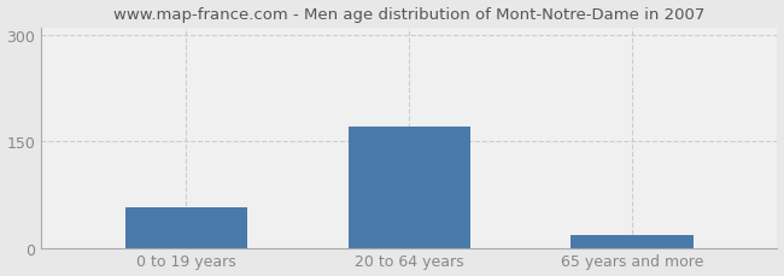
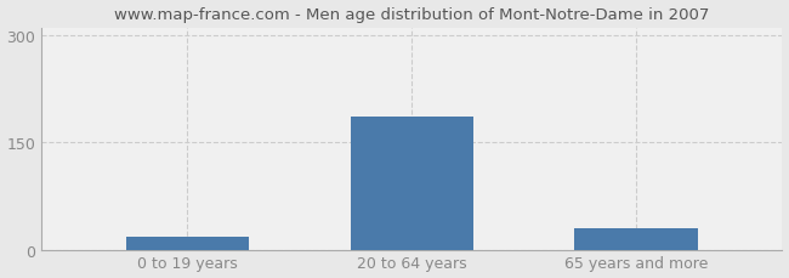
0 to 19 years: 57 -> 18
20 to 64 years: 170 -> 186
65 years and more: 18 -> 30
